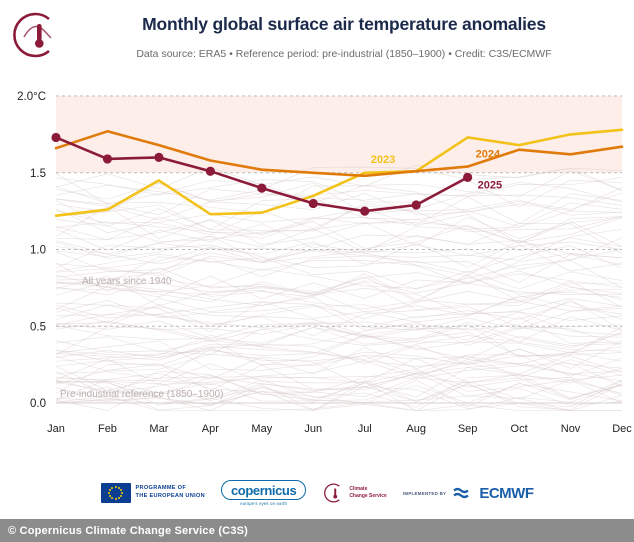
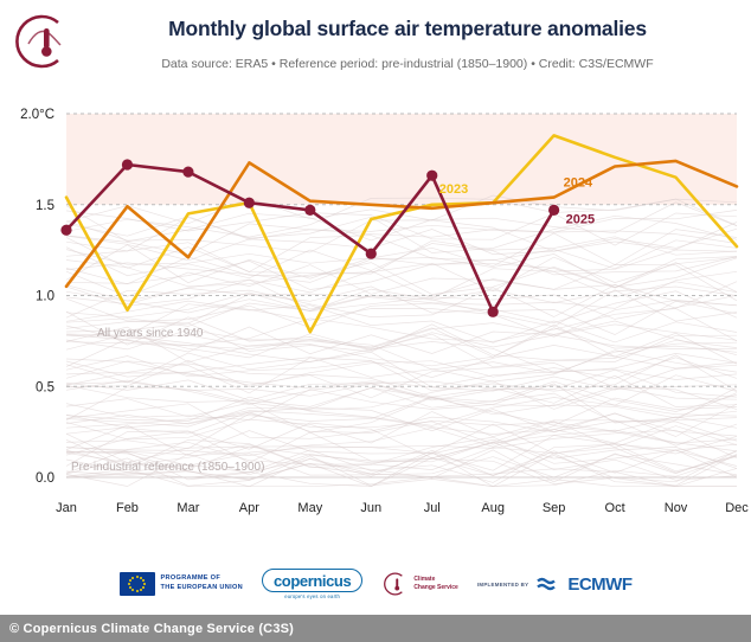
2023/Jan: 1.22 -> 1.54
2024/Jan: 1.66 -> 1.05
2025/Jan: 1.73 -> 1.36
2023/Feb: 1.26 -> 0.92
2024/Feb: 1.77 -> 1.49
2025/Feb: 1.59 -> 1.72
2024/Mar: 1.68 -> 1.21
2025/Mar: 1.60 -> 1.68
2023/Apr: 1.23 -> 1.51
2024/Apr: 1.58 -> 1.73
2023/May: 1.24 -> 0.80
2025/May: 1.40 -> 1.47
2023/Jun: 1.35 -> 1.42
2025/Jun: 1.30 -> 1.23
2025/Jul: 1.25 -> 1.66
2025/Aug: 1.29 -> 0.91
2023/Sep: 1.73 -> 1.88
2023/Oct: 1.68 -> 1.76
2024/Oct: 1.65 -> 1.71
2023/Nov: 1.75 -> 1.65
2024/Nov: 1.62 -> 1.74
2023/Dec: 1.78 -> 1.27
2024/Dec: 1.67 -> 1.60
